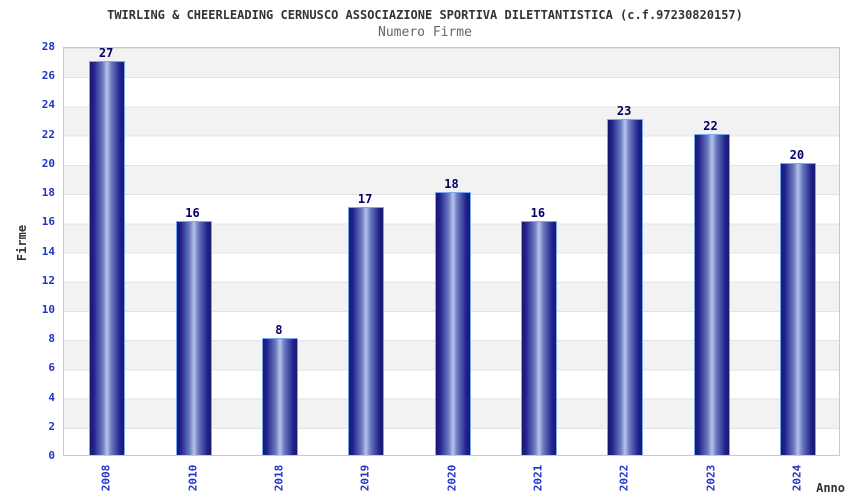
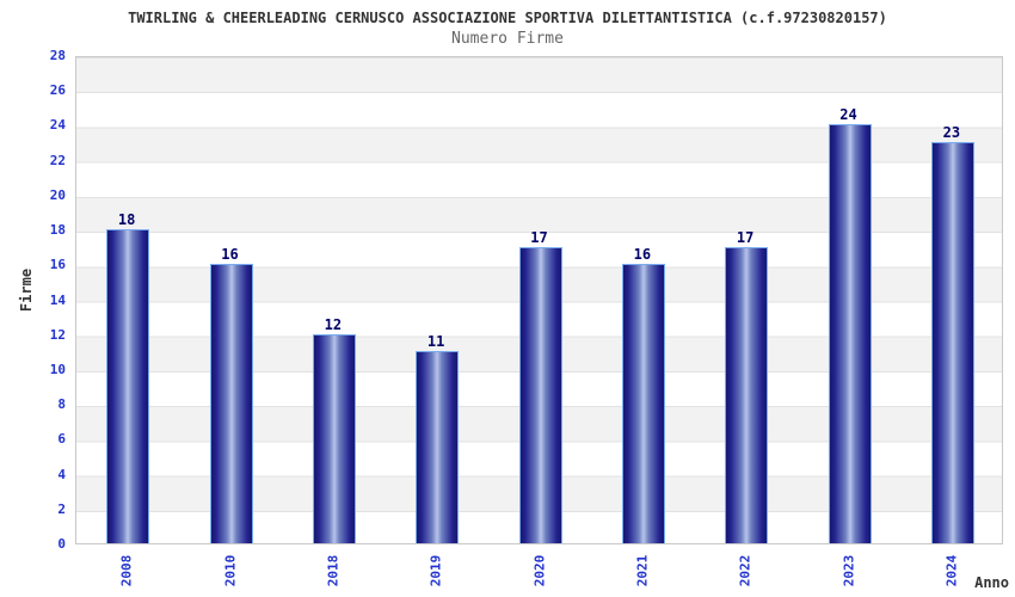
2008: 27 -> 18
2018: 8 -> 12
2019: 17 -> 11
2020: 18 -> 17
2022: 23 -> 17
2023: 22 -> 24
2024: 20 -> 23
